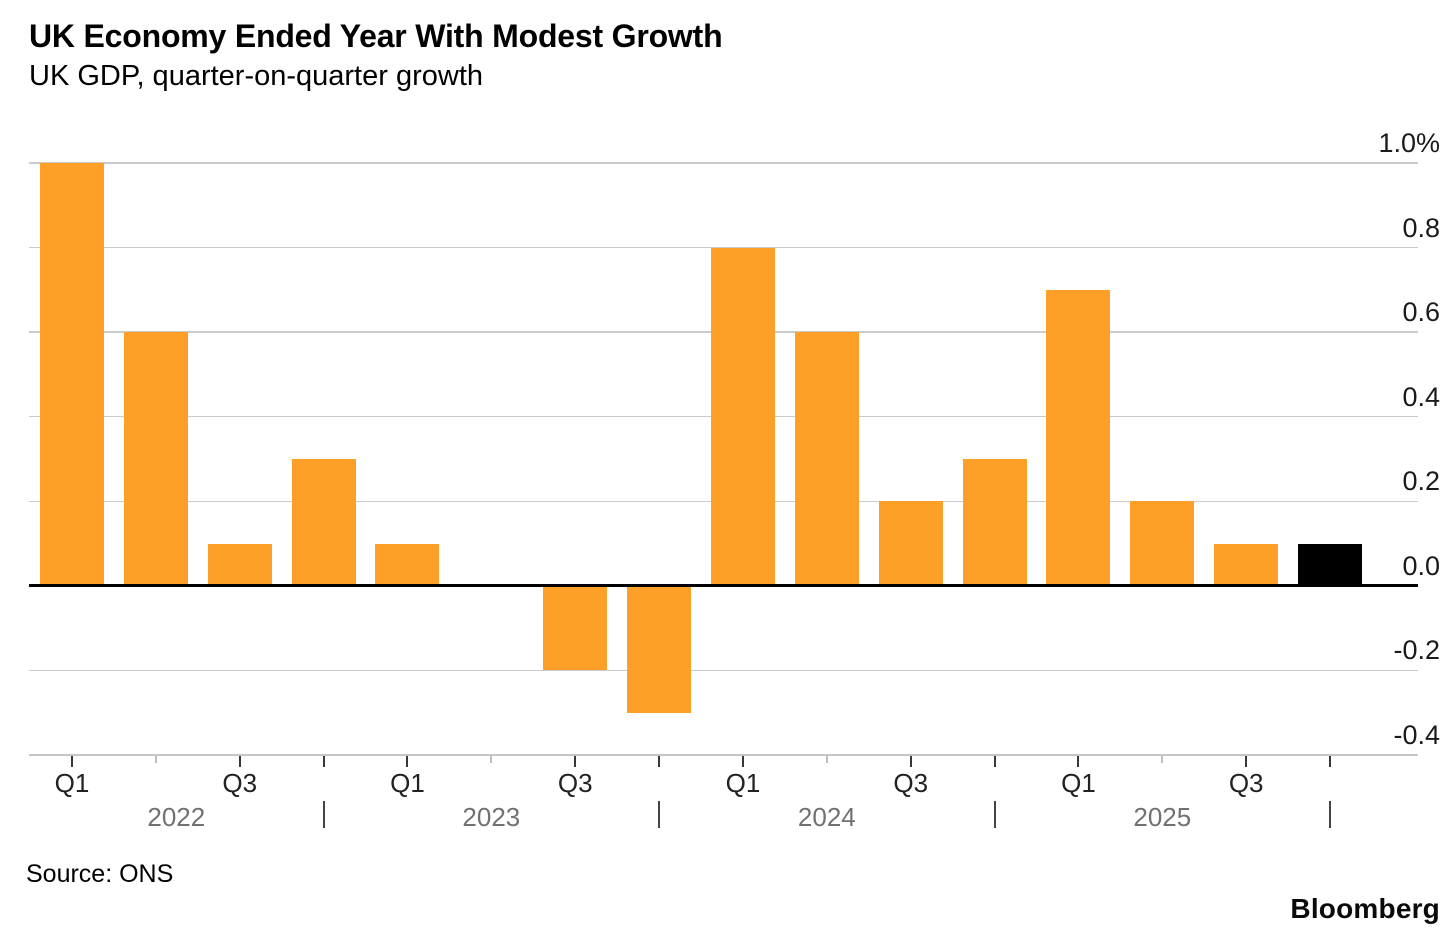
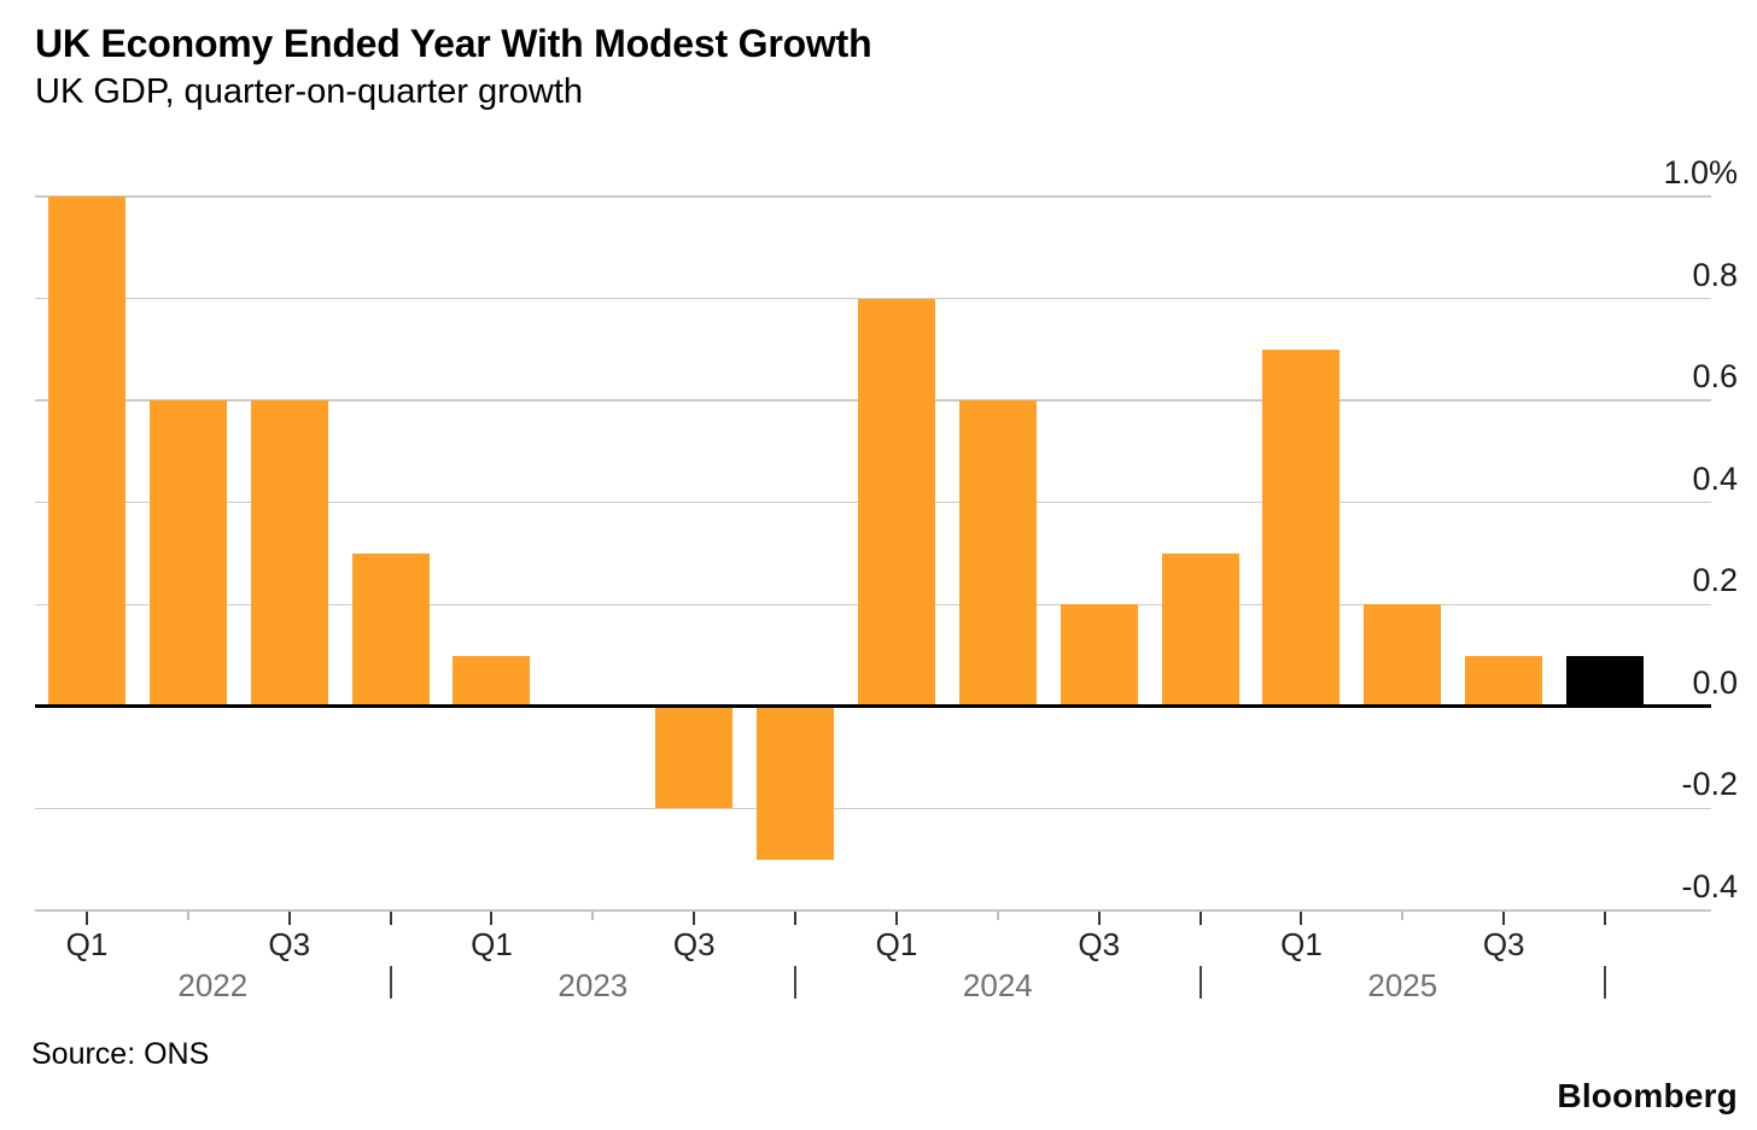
Q3 2022: 0.1% -> 0.6%
